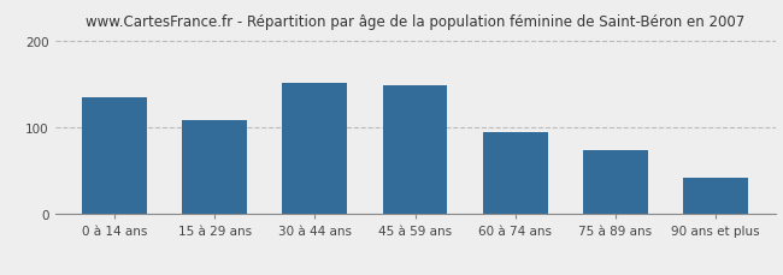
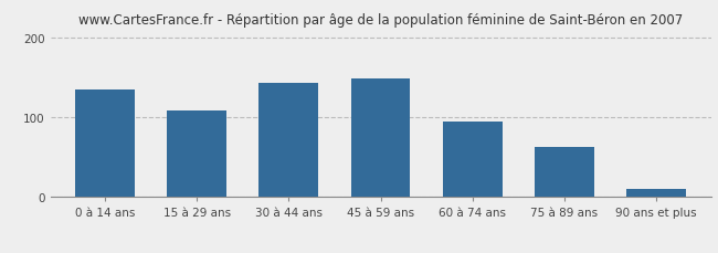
30 à 44 ans: 152 -> 143
75 à 89 ans: 74 -> 63
90 ans et plus: 42 -> 10
